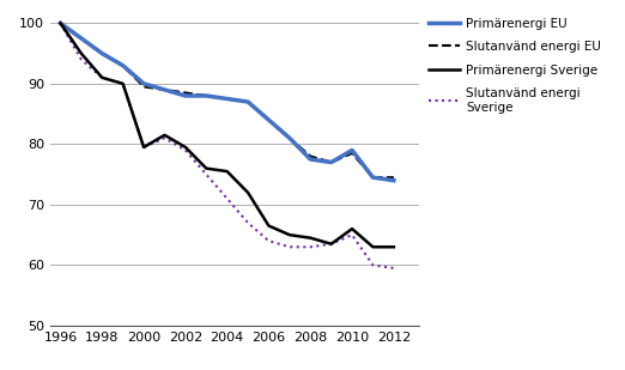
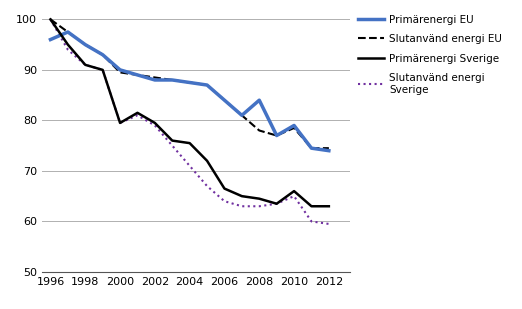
Primärenergi EU/1996: 100.0 -> 96.0
Primärenergi EU/2008: 77.5 -> 84.0
